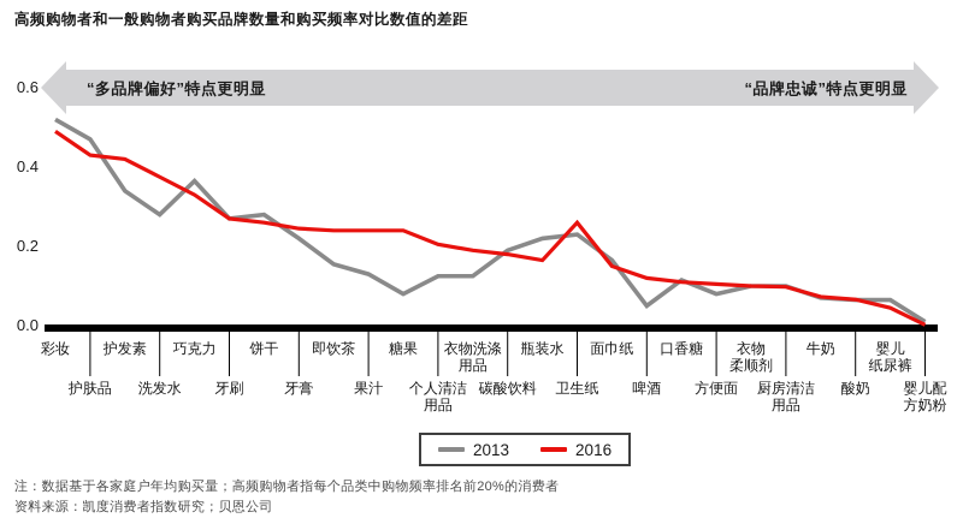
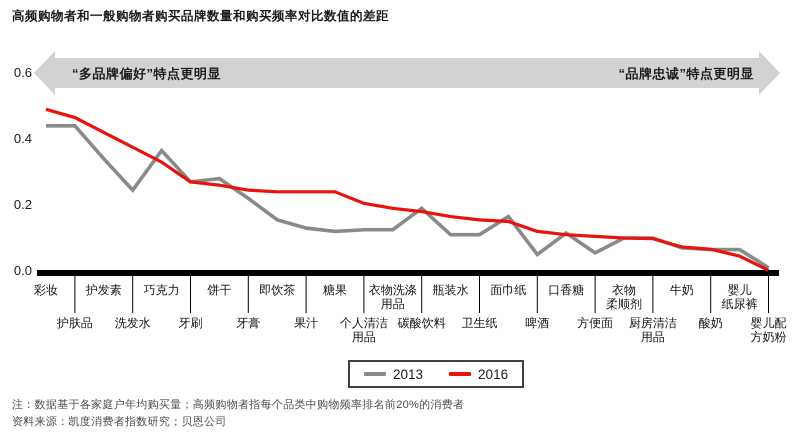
2013/彩妆: 0.52 -> 0.44
2013/护肤品: 0.47 -> 0.44
2016/护肤品: 0.43 -> 0.47
2013/洗发水: 0.28 -> 0.24
2013/糖果: 0.08 -> 0.12
2013/瓶装水: 0.22 -> 0.11
2013/卫生纸: 0.23 -> 0.11
2016/卫生纸: 0.26 -> 0.15
2013/方便面: 0.08 -> 0.06
